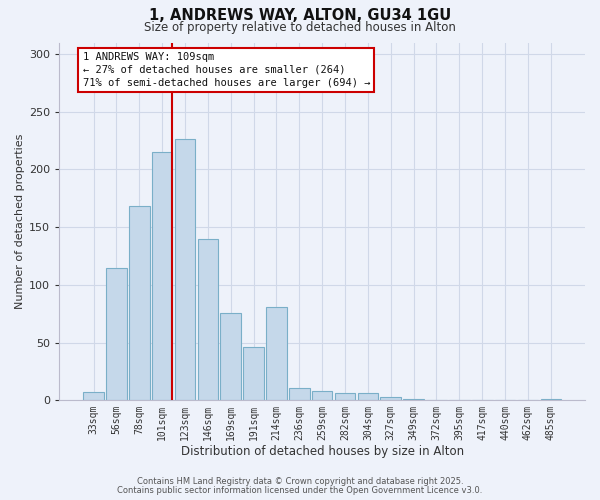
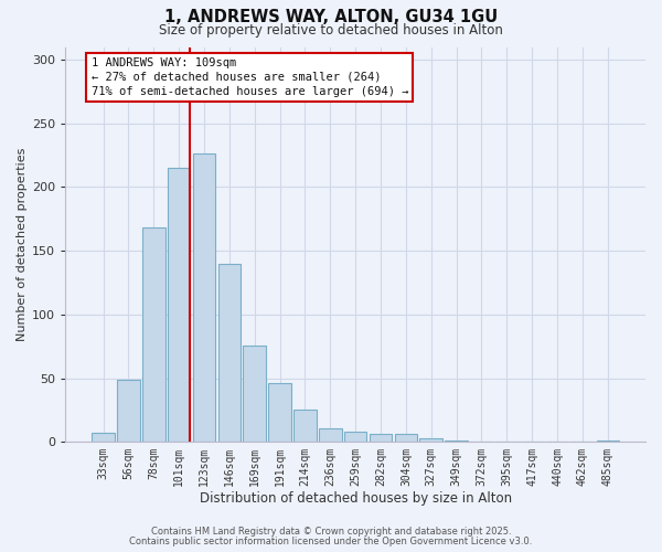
56sqm: 115 -> 49
214sqm: 81 -> 25
